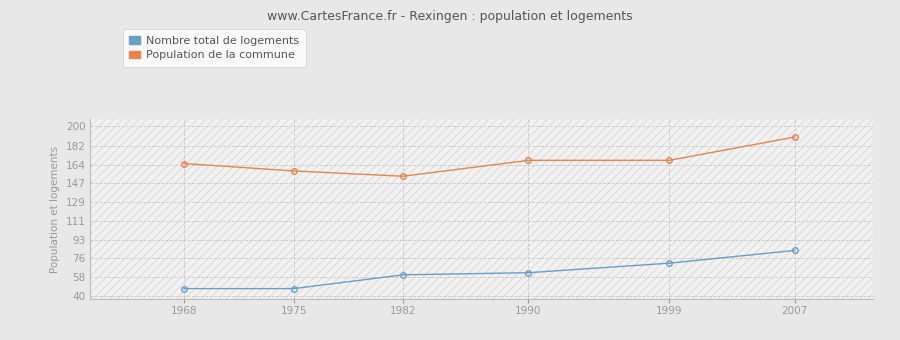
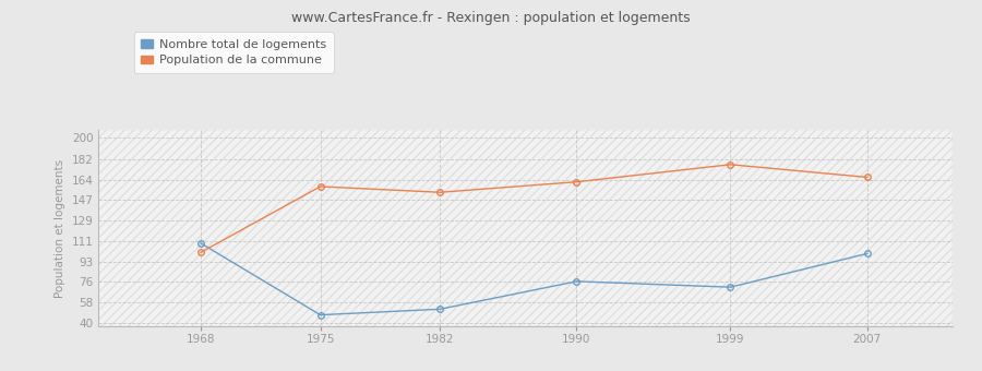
Nombre total de logements/1968: 47 -> 109
Population de la commune/1968: 165 -> 101
Nombre total de logements/1982: 60 -> 52
Nombre total de logements/1990: 62 -> 76
Population de la commune/1990: 168 -> 162
Population de la commune/1999: 168 -> 177
Nombre total de logements/2007: 83 -> 100
Population de la commune/2007: 190 -> 166
